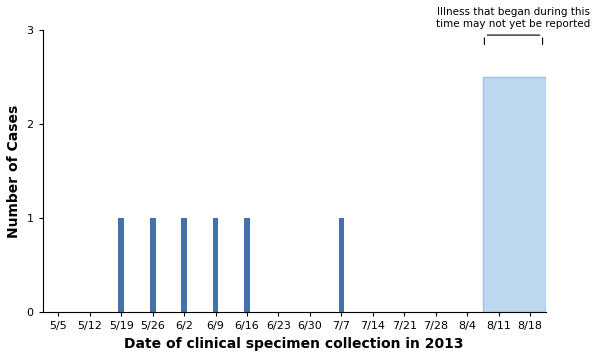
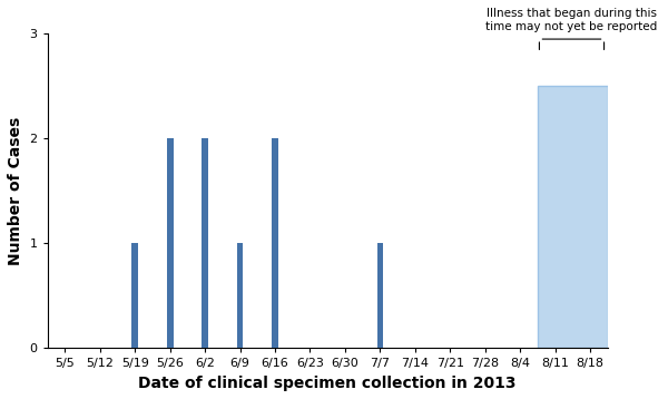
5/26: 1 -> 2
6/2: 1 -> 2
6/16: 1 -> 2
